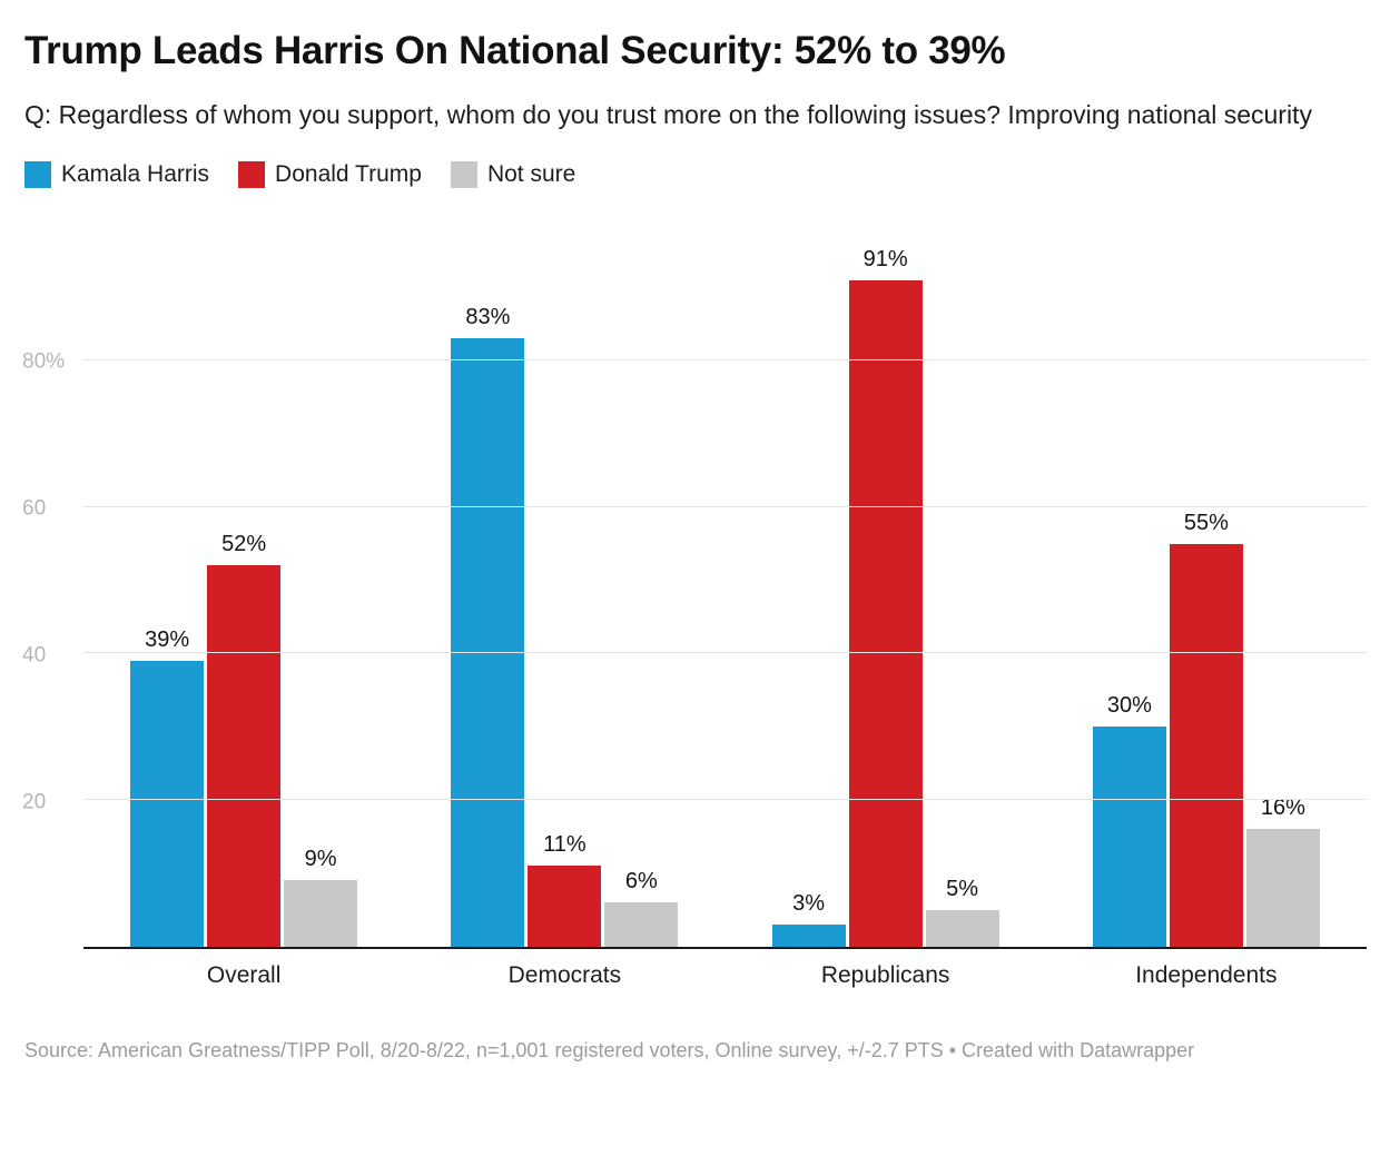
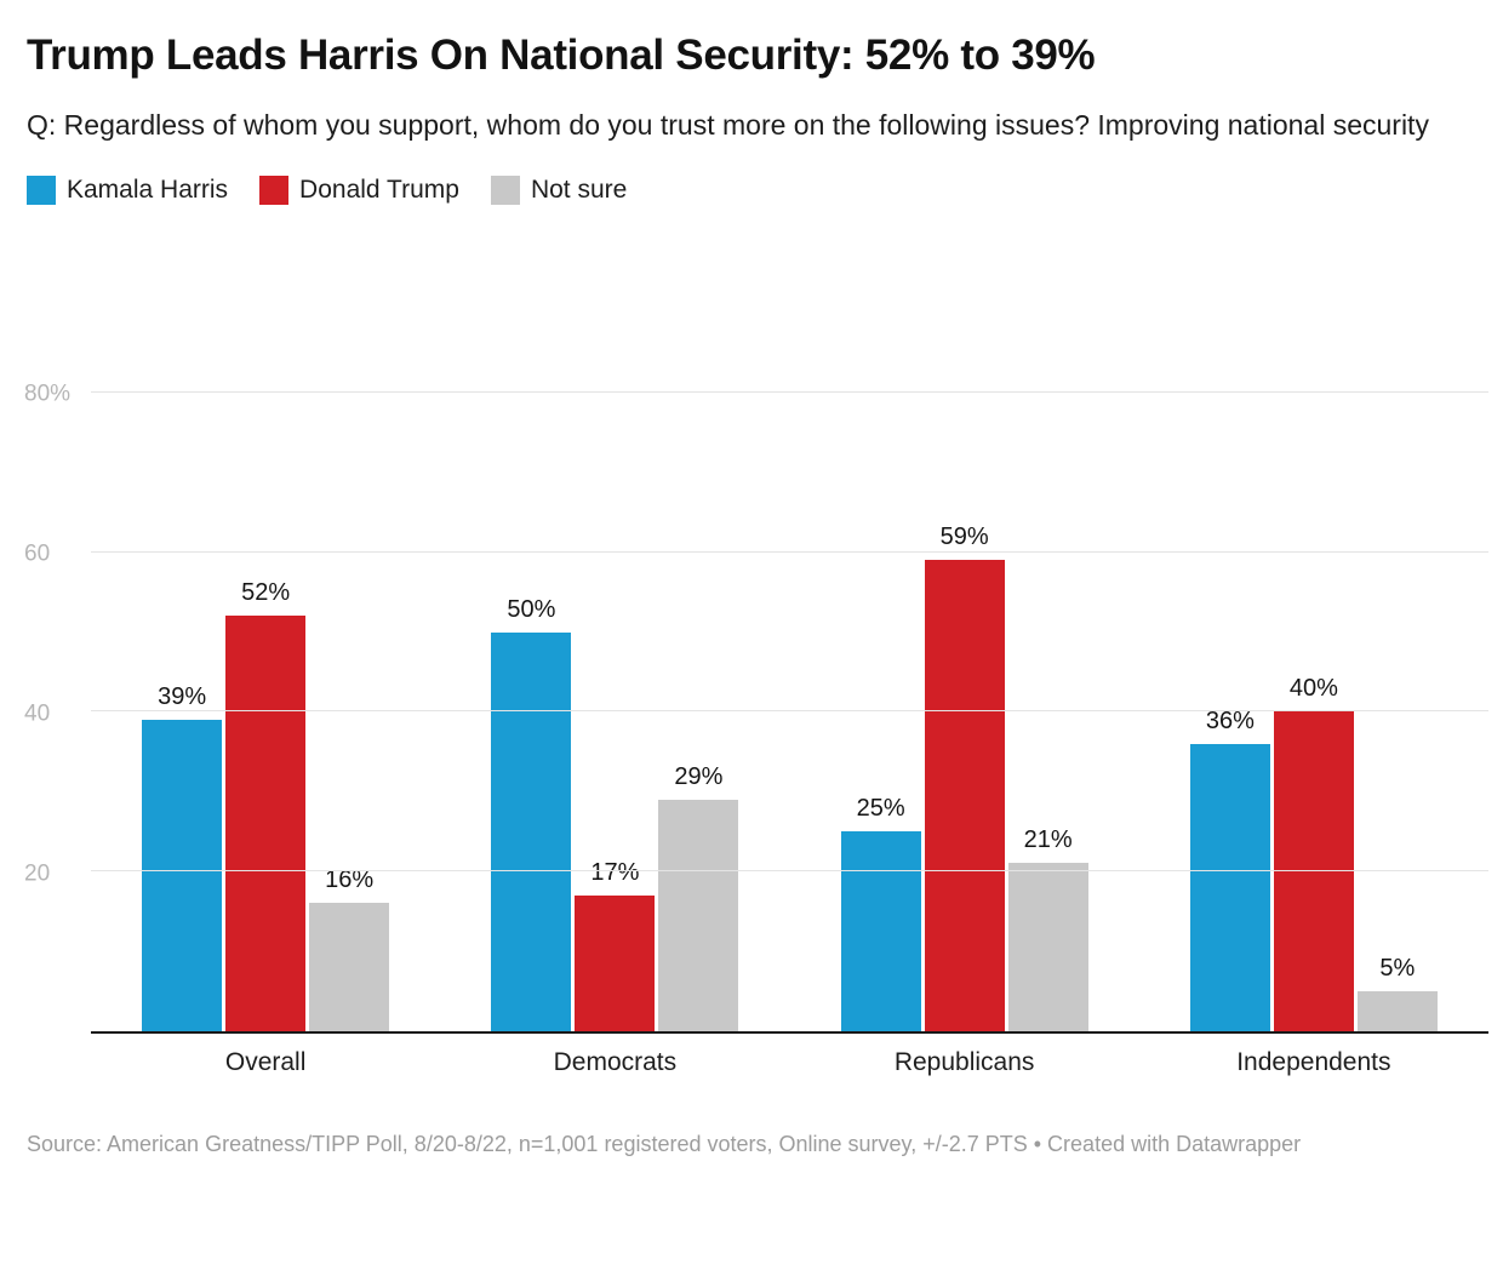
Not sure/Overall: 9% -> 16%
Kamala Harris/Democrats: 83% -> 50%
Donald Trump/Democrats: 11% -> 17%
Not sure/Democrats: 6% -> 29%
Kamala Harris/Republicans: 3% -> 25%
Donald Trump/Republicans: 91% -> 59%
Not sure/Republicans: 5% -> 21%
Kamala Harris/Independents: 30% -> 36%
Donald Trump/Independents: 55% -> 40%
Not sure/Independents: 16% -> 5%
